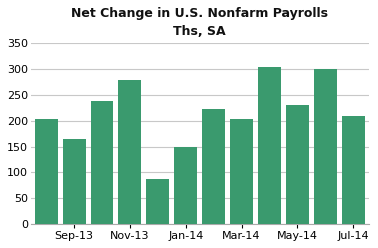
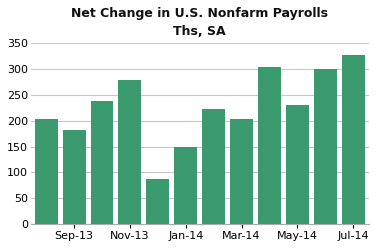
Sep-13: 165 -> 182
Jul-14: 209 -> 328
